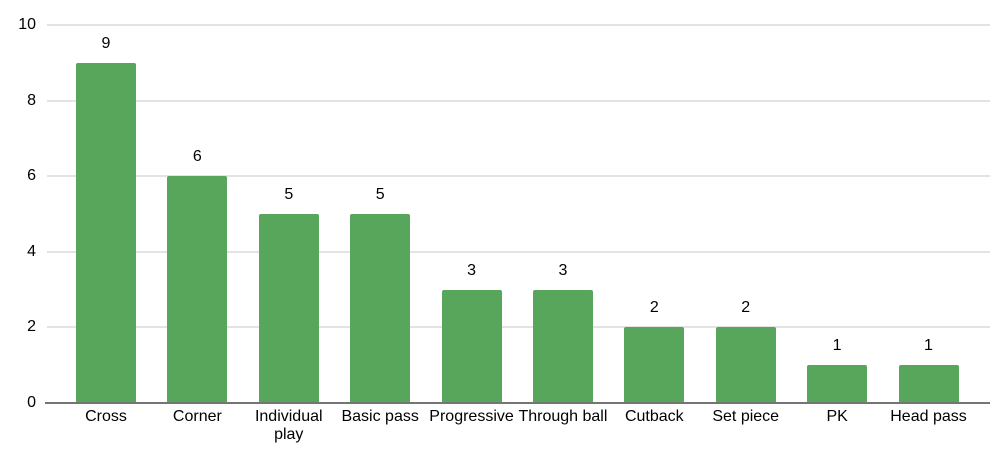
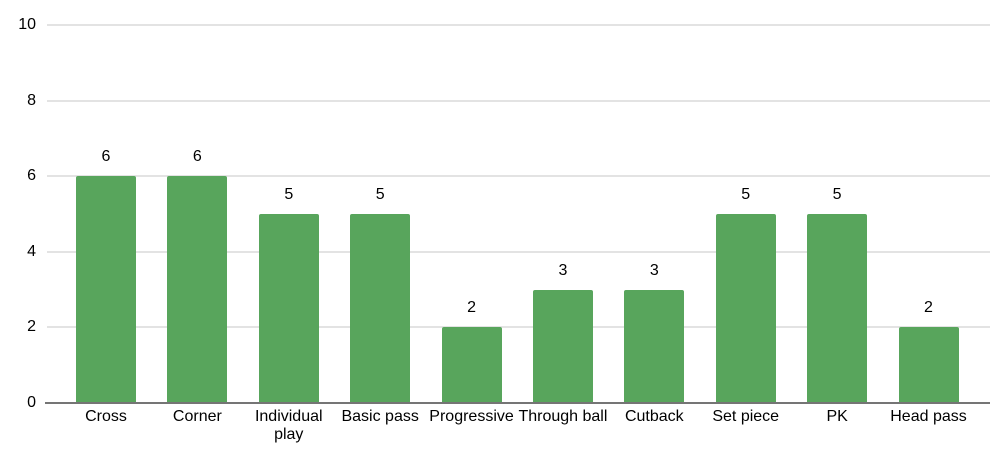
Cross: 9 -> 6
Progressive: 3 -> 2
Cutback: 2 -> 3
Set piece: 2 -> 5
PK: 1 -> 5
Head pass: 1 -> 2
